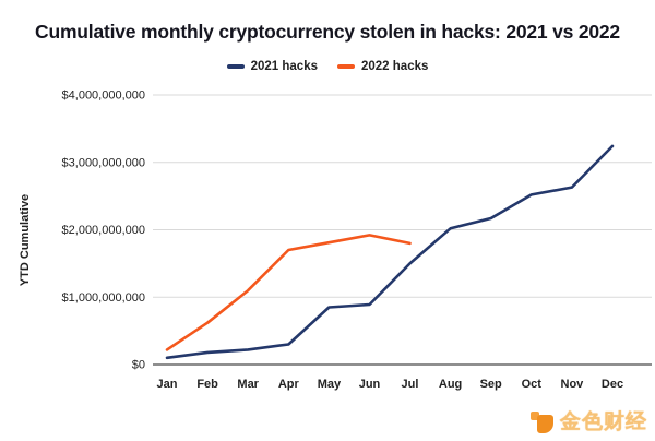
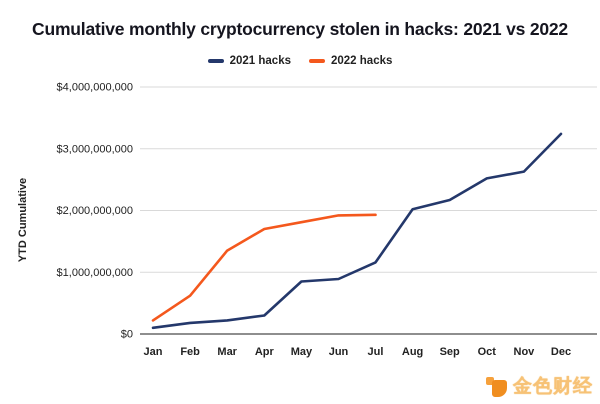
2022 hacks/Mar: $1100000000 -> $1400000000
2021 hacks/Jul: $1500000000 -> $1200000000
2022 hacks/Jul: $1800000000 -> $1900000000
